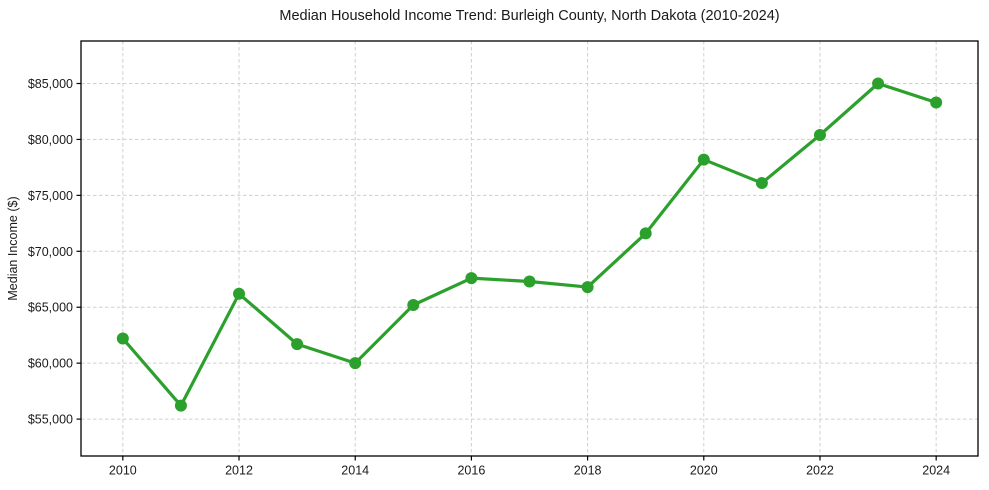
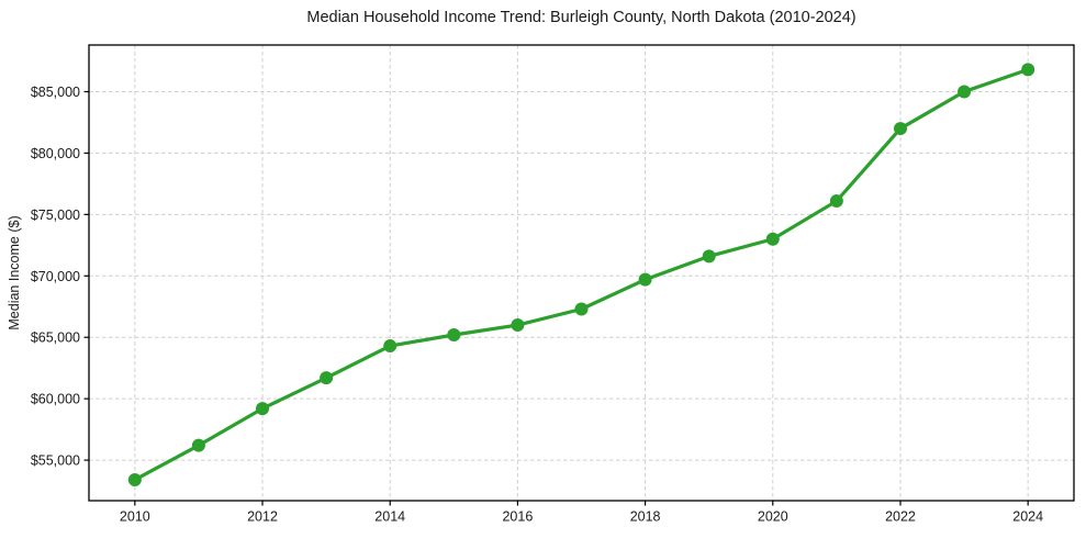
2010: $62200 -> $53400
2012: $66200 -> $59200
2014: $60000 -> $64300
2016: $67600 -> $66000
2018: $66800 -> $69700
2020: $78200 -> $73000
2022: $80400 -> $82000
2024: $83300 -> $86800
